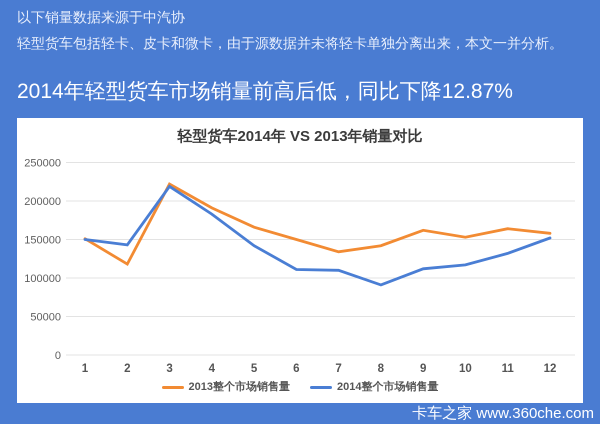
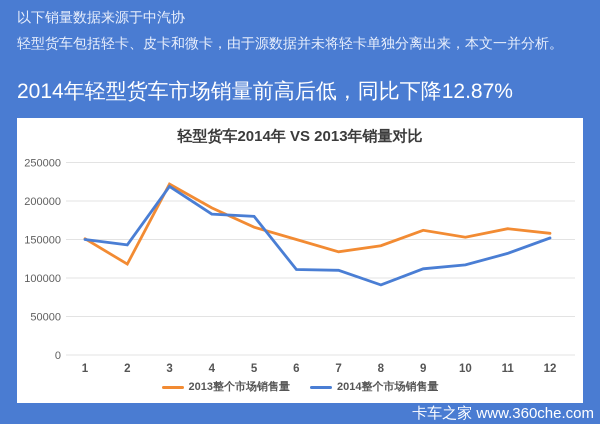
2014整个市场销售量/5: 140000 -> 180000
